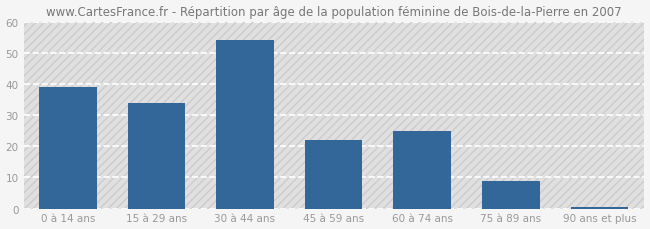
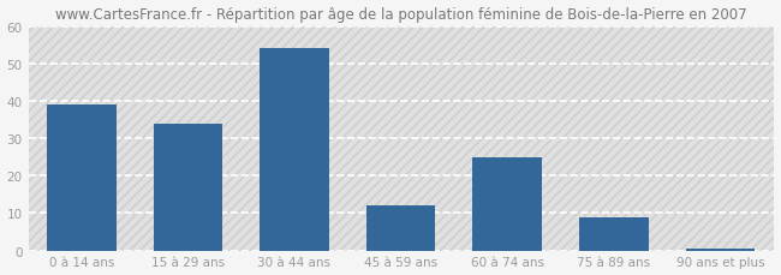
45 à 59 ans: 22.0 -> 12.0
